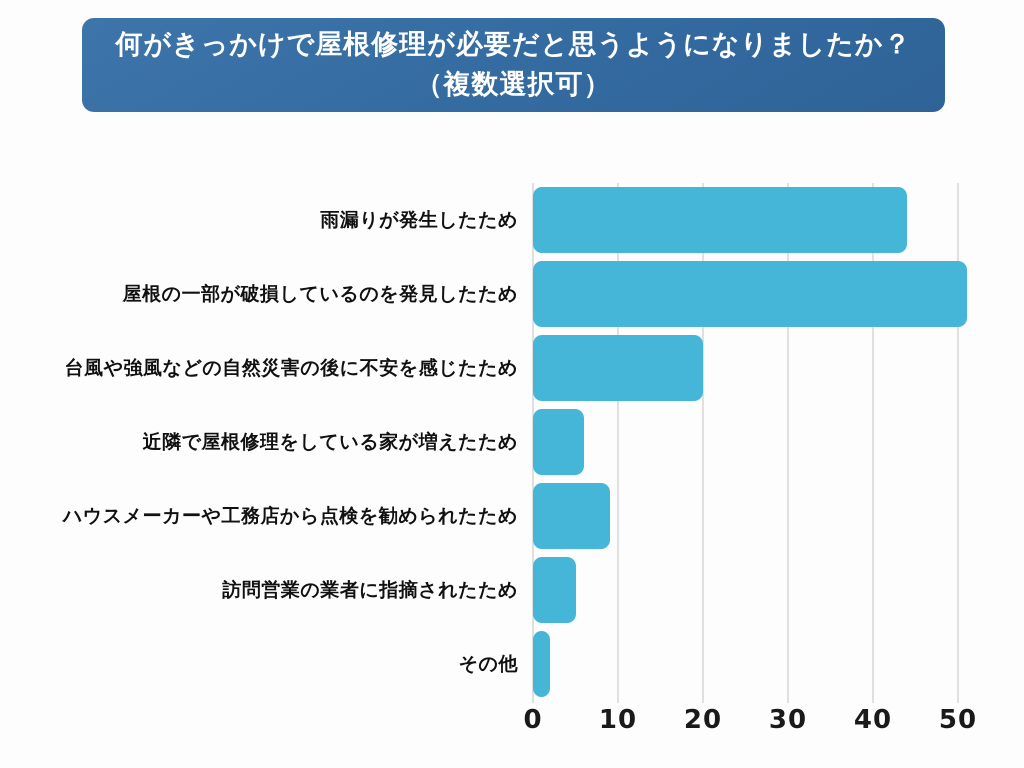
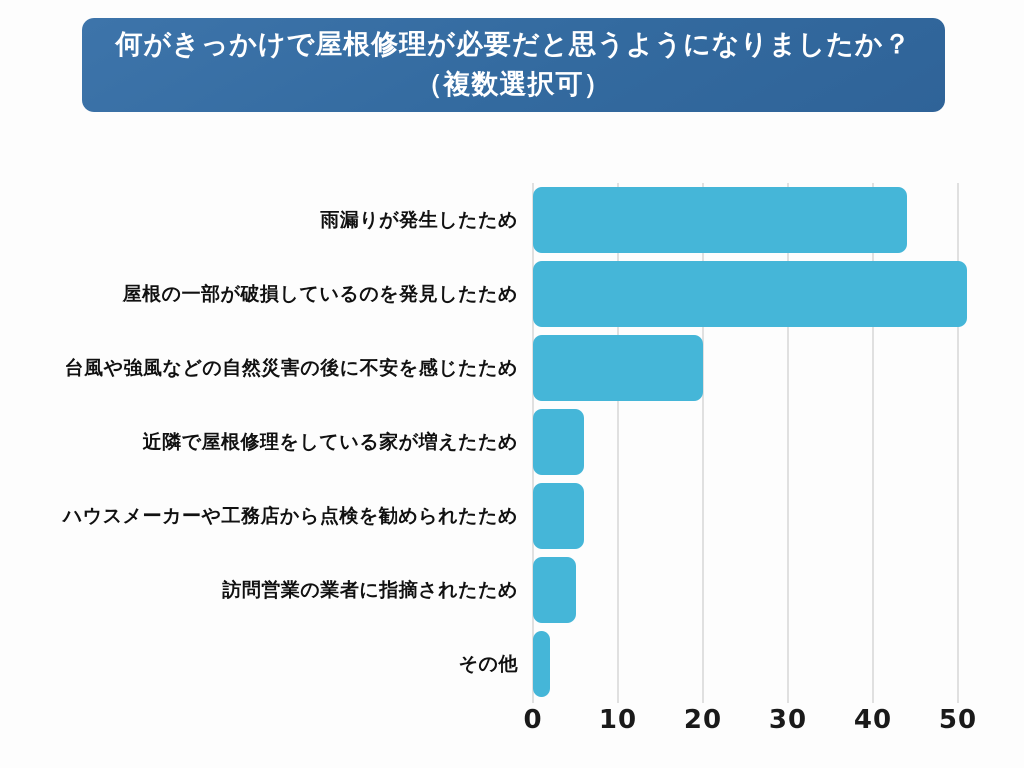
ハウスメーカーや工務店から点検を勧められたため: 9 -> 6
